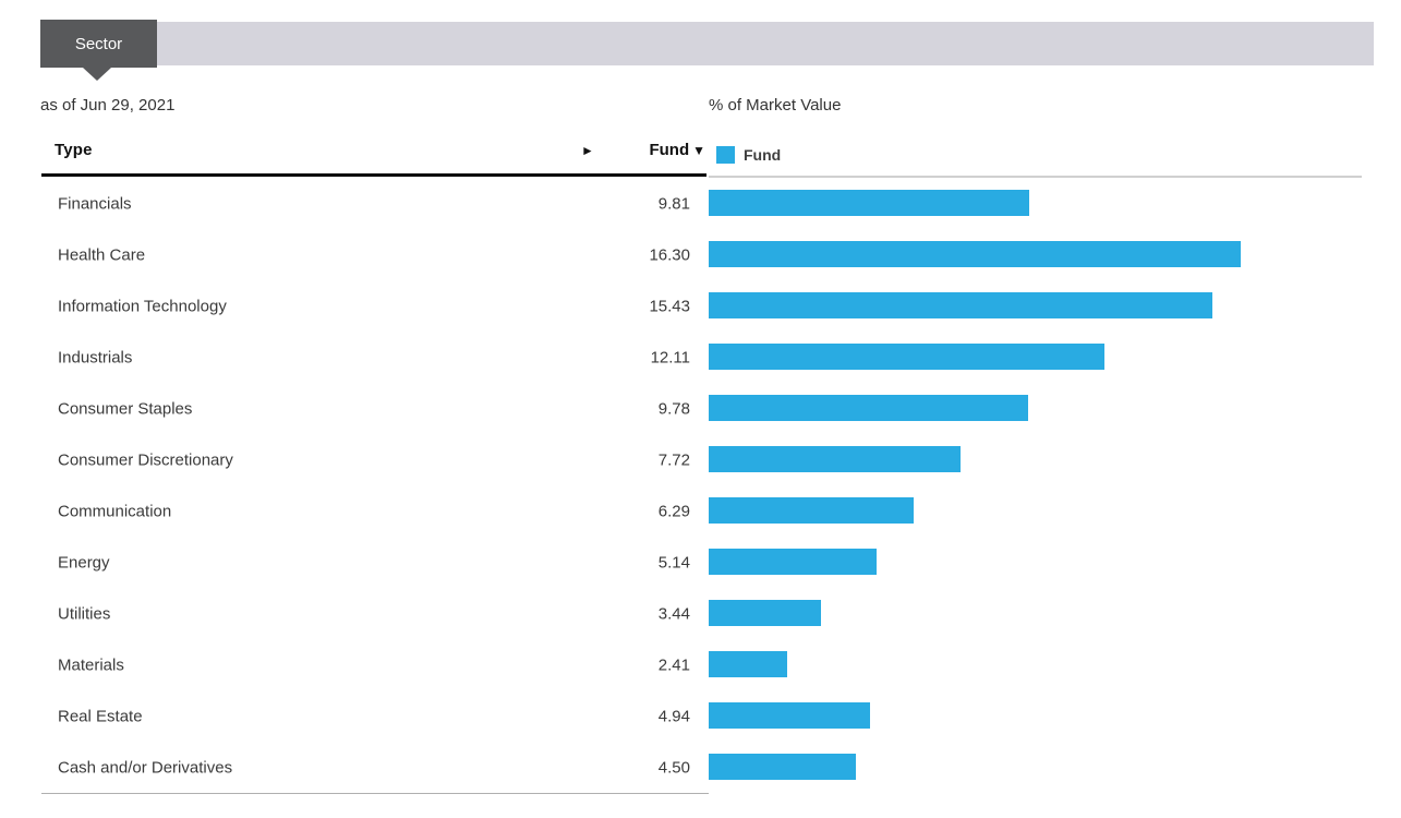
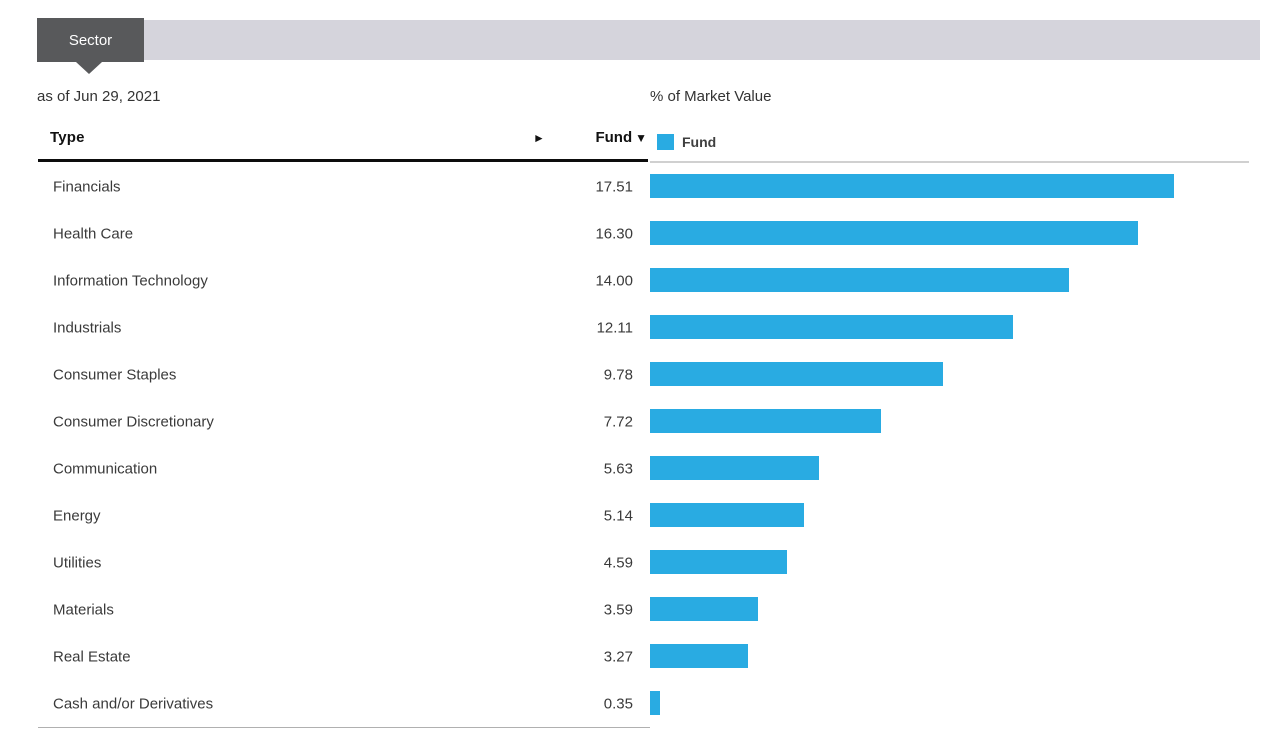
Financials: 9.81 -> 17.51
Information Technology: 15.43 -> 14.00
Communication: 6.29 -> 5.63
Utilities: 3.44 -> 4.59
Materials: 2.41 -> 3.59
Real Estate: 4.94 -> 3.27
Cash and/or Derivatives: 4.50 -> 0.35
